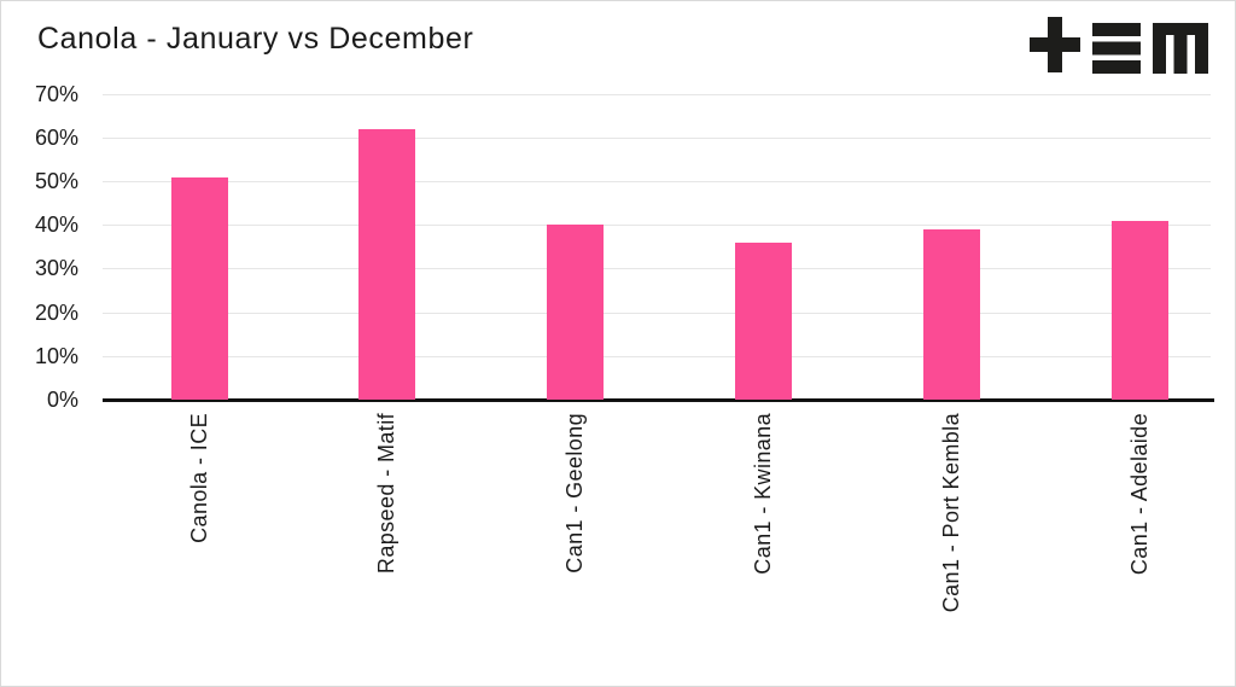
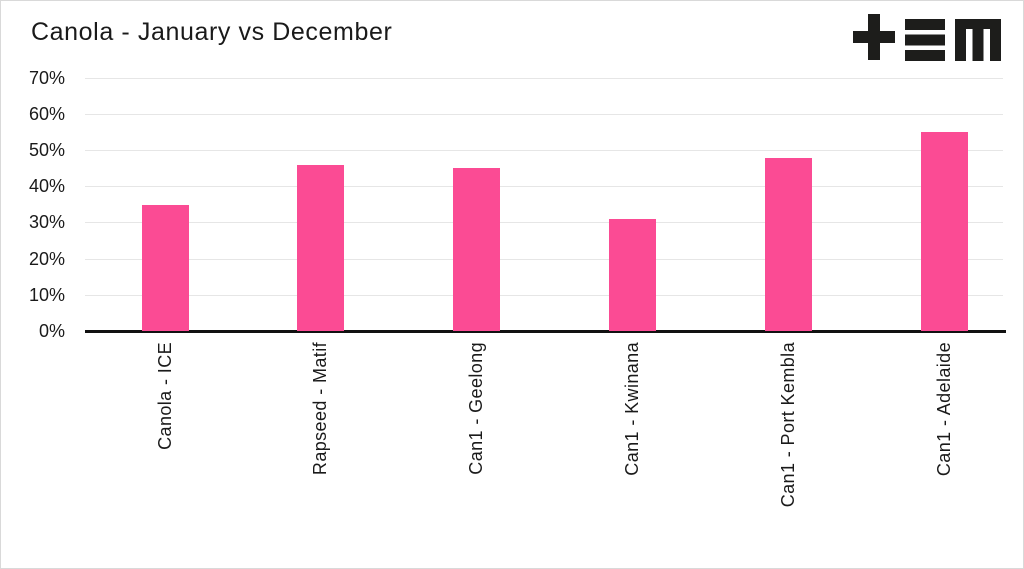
Canola - ICE: 51% -> 35%
Rapseed - Matif: 62% -> 46%
Can1 - Geelong: 40% -> 45%
Can1 - Kwinana: 36% -> 31%
Can1 - Port Kembla: 39% -> 48%
Can1 - Adelaide: 41% -> 55%
